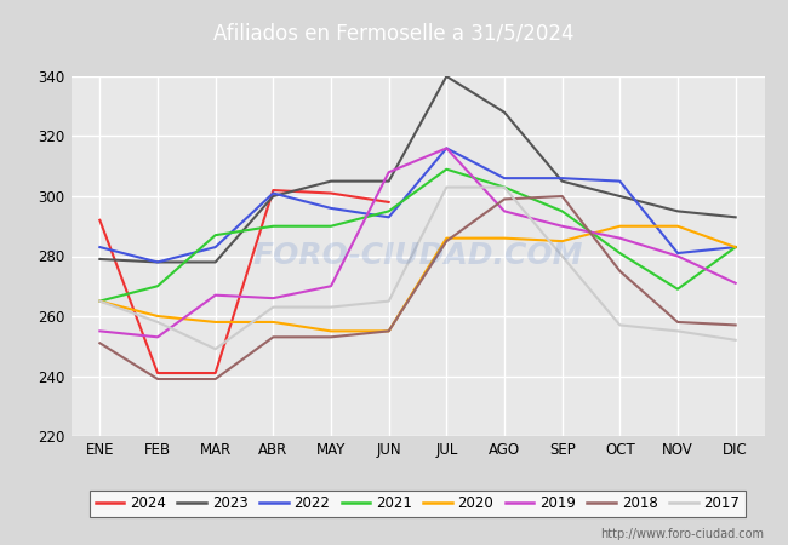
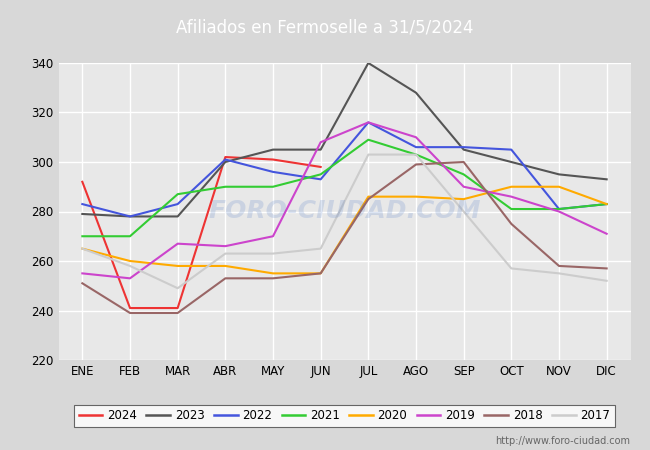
2021/ENE: 265 -> 270
2019/AGO: 295 -> 310
2021/NOV: 269 -> 281
